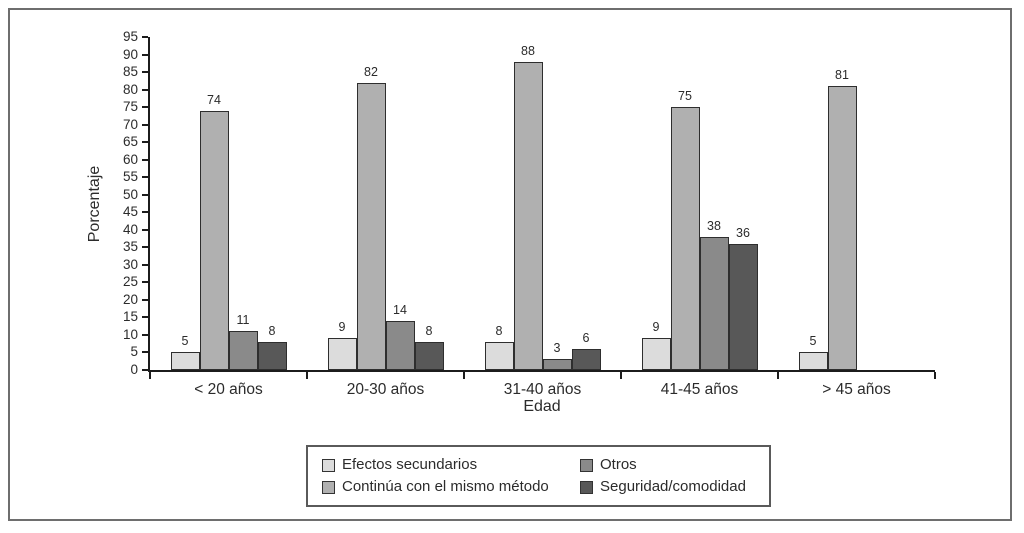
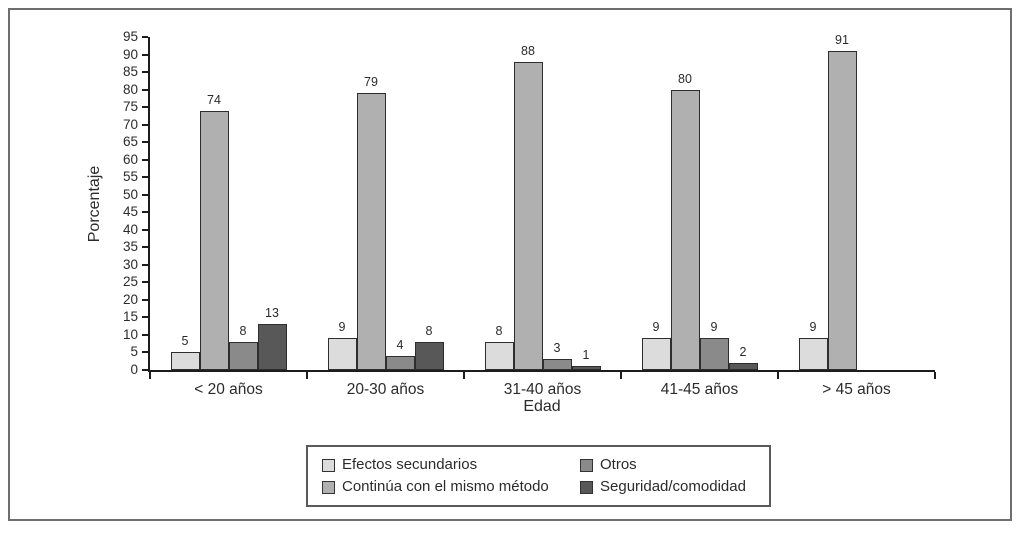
Otros/< 20 años: 11 -> 8
Seguridad/comodidad/< 20 años: 8 -> 13
Continúa con el mismo método/20-30 años: 82 -> 79
Otros/20-30 años: 14 -> 4
Seguridad/comodidad/31-40 años: 6 -> 1
Continúa con el mismo método/41-45 años: 75 -> 80
Otros/41-45 años: 38 -> 9
Seguridad/comodidad/41-45 años: 36 -> 2
Efectos secundarios/> 45 años: 5 -> 9
Continúa con el mismo método/> 45 años: 81 -> 91
